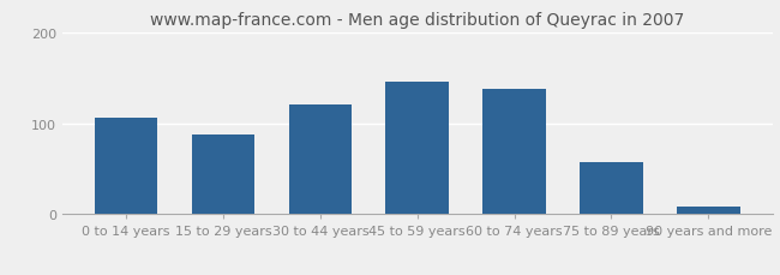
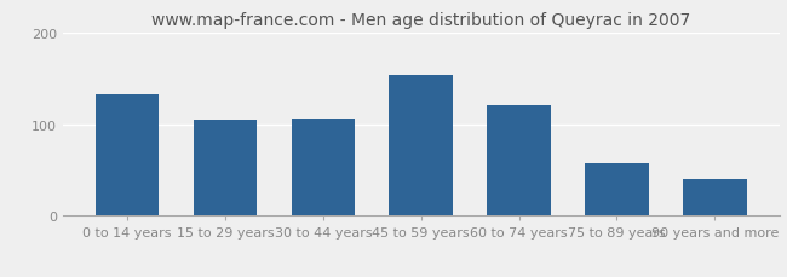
0 to 14 years: 106 -> 132
15 to 29 years: 87 -> 104
30 to 44 years: 121 -> 106
45 to 59 years: 145 -> 154
60 to 74 years: 138 -> 120
90 years and more: 8 -> 40
